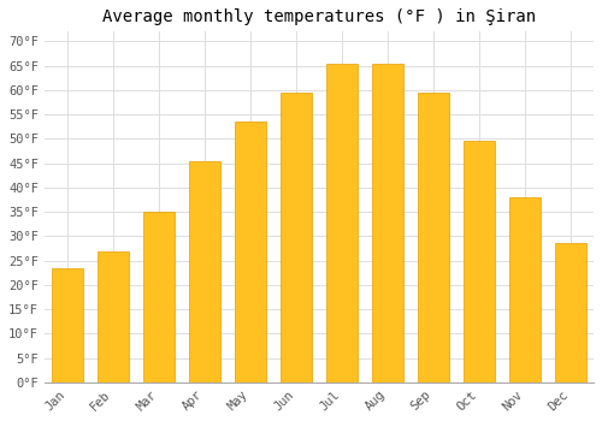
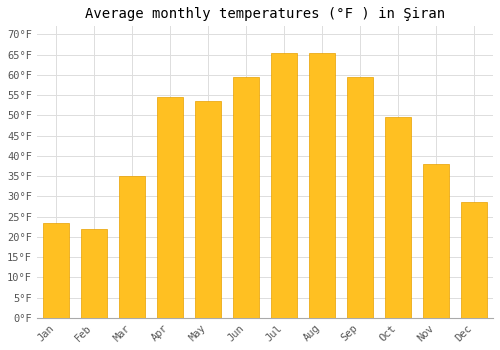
Feb: 27.0°F -> 22.0°F
Apr: 45.5°F -> 54.5°F
